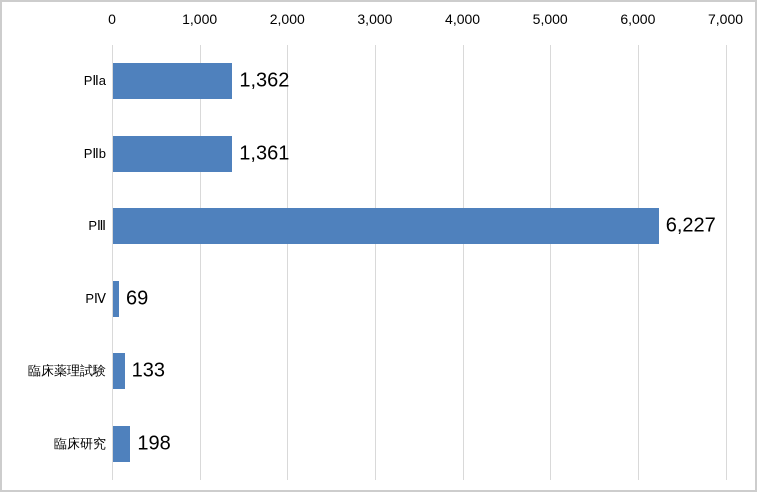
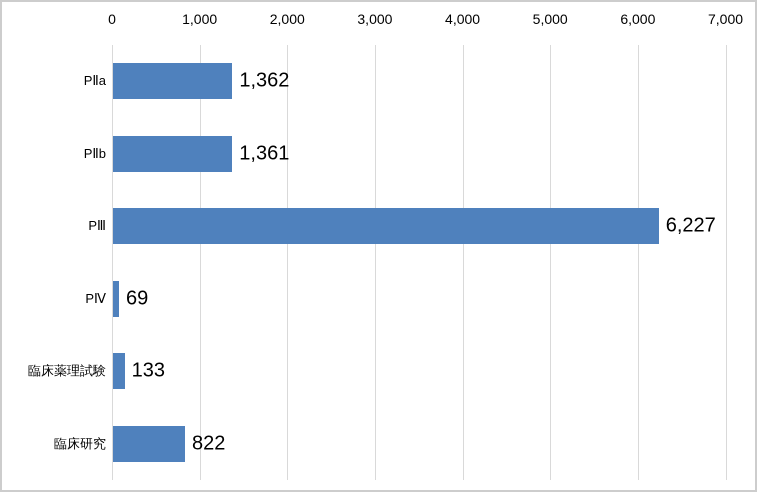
臨床研究: 198 -> 822
